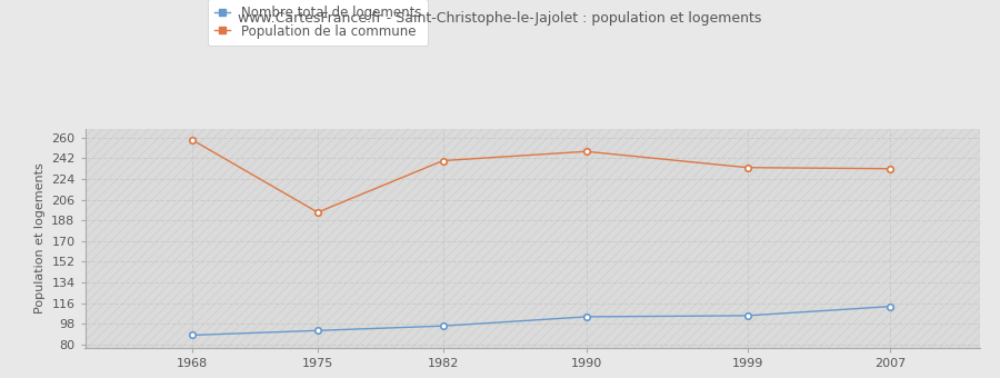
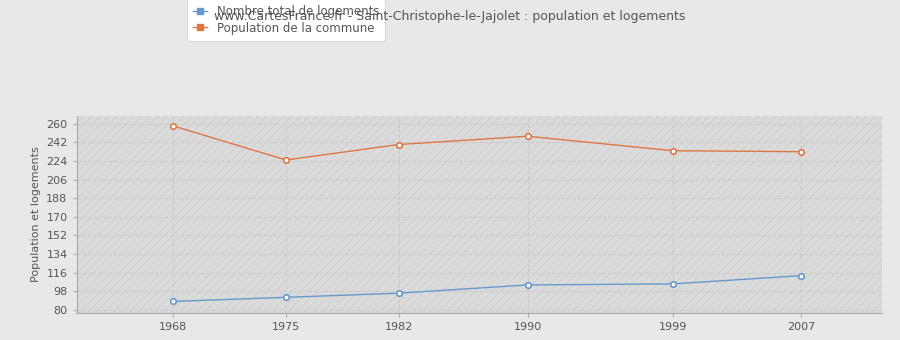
Population de la commune/1975: 195 -> 225
